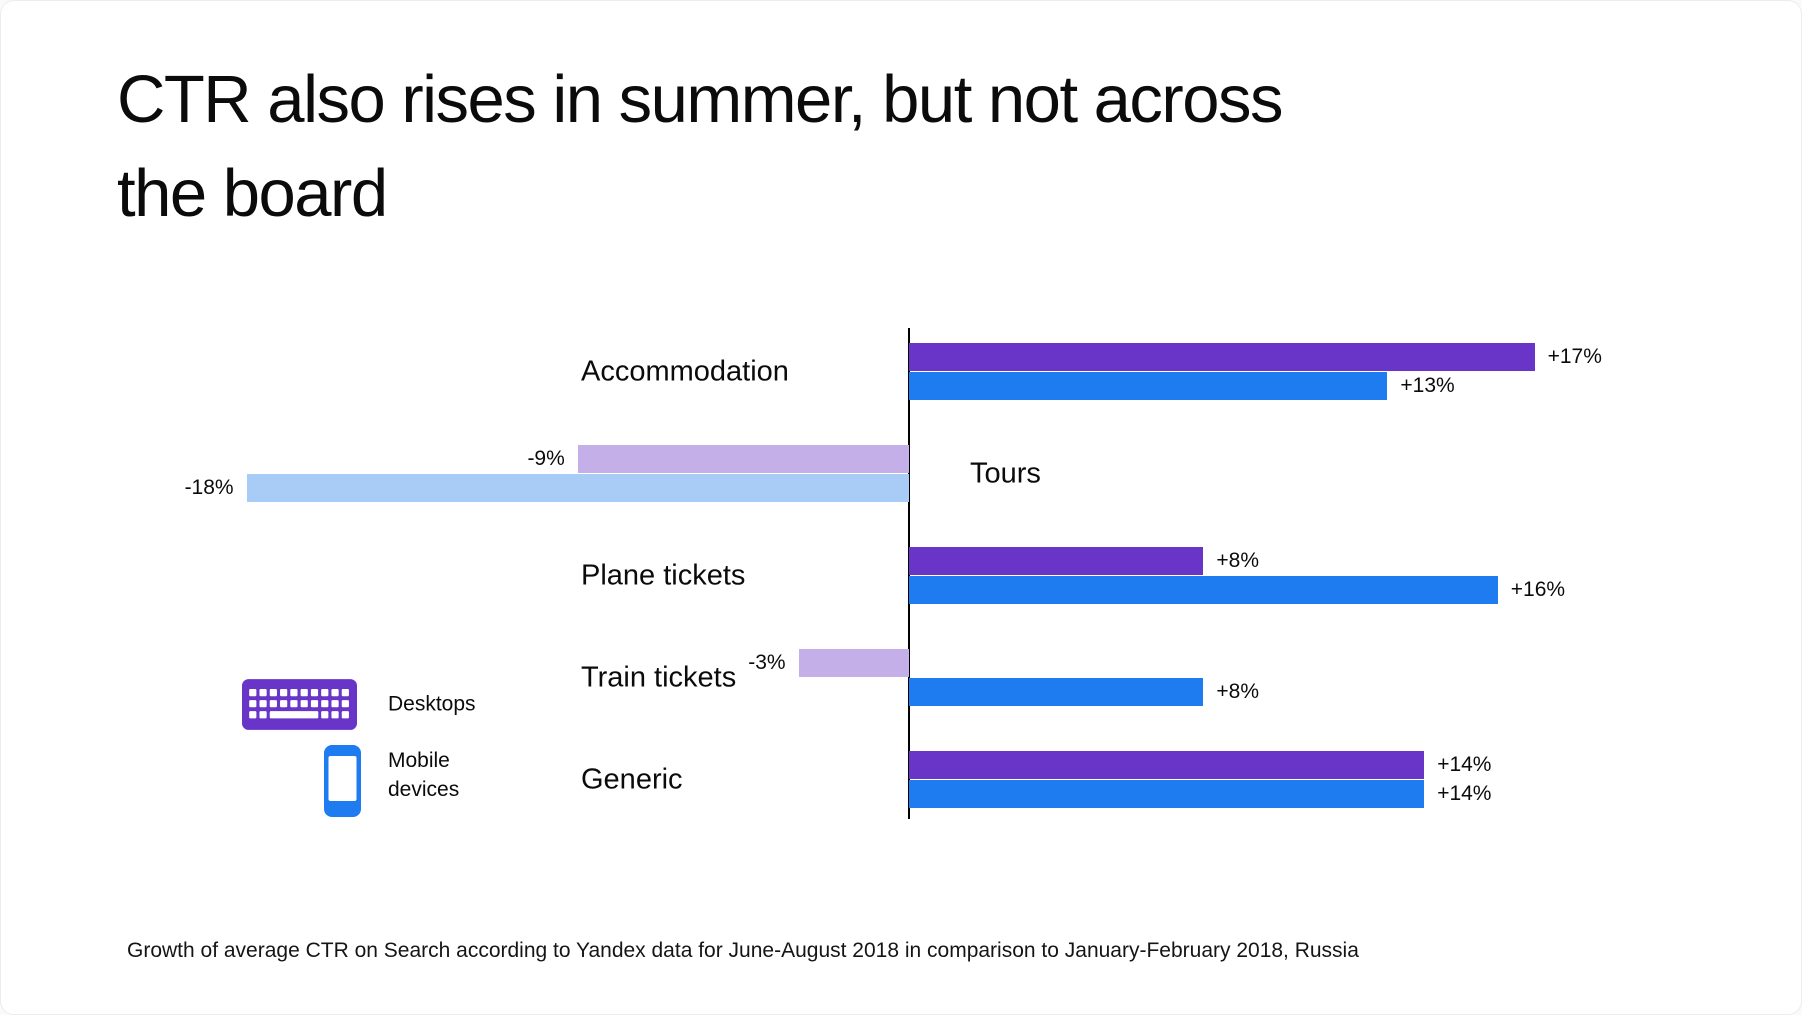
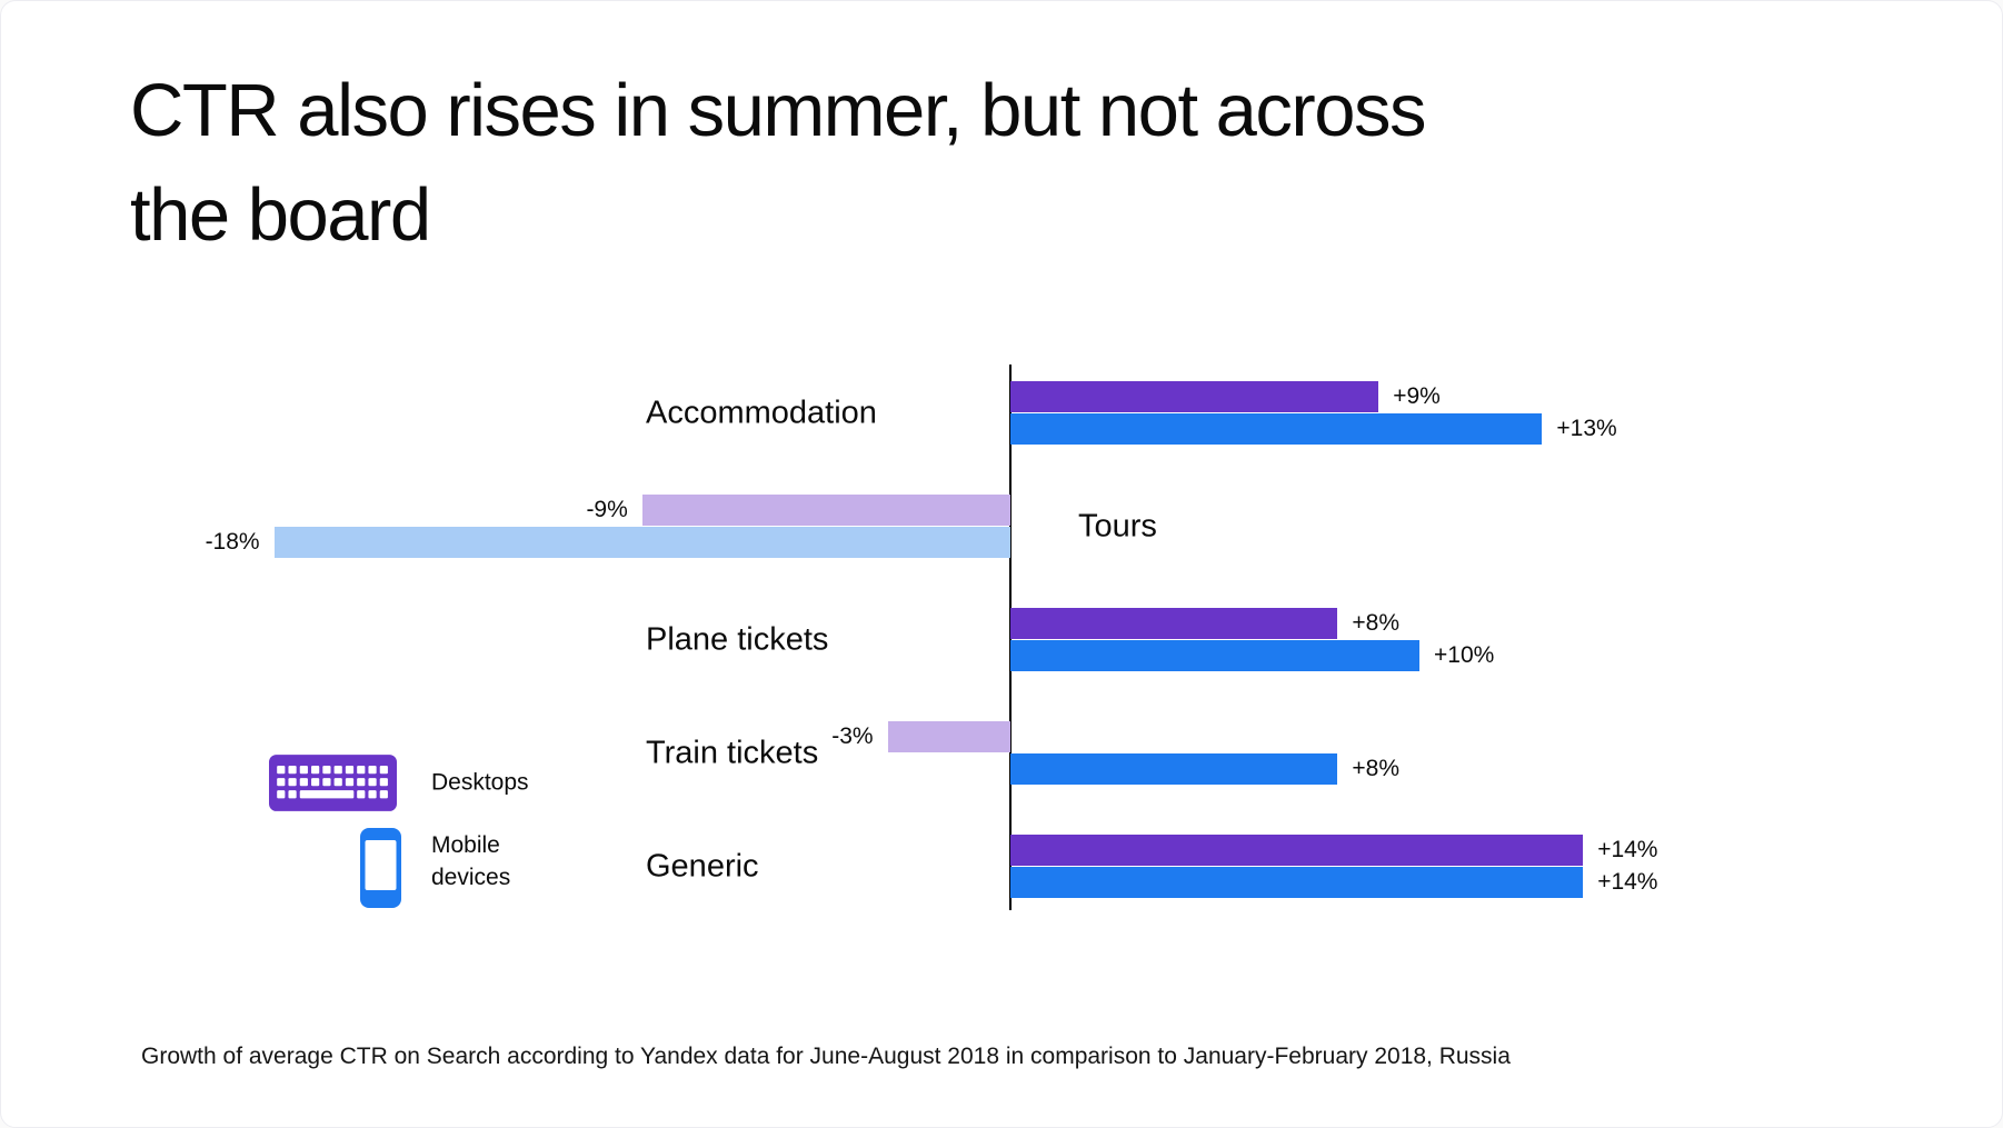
Desktops/Accommodation: +17% -> +9%
Mobile devices/Plane tickets: +16% -> +10%
